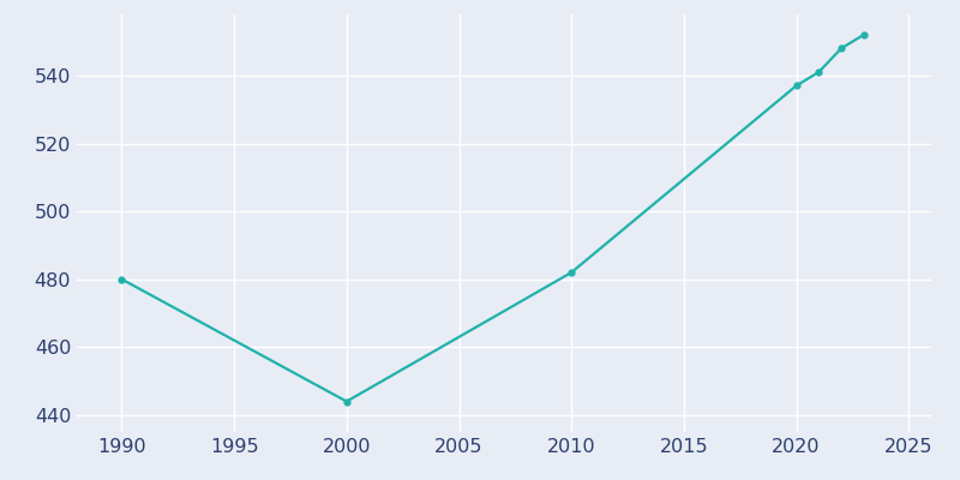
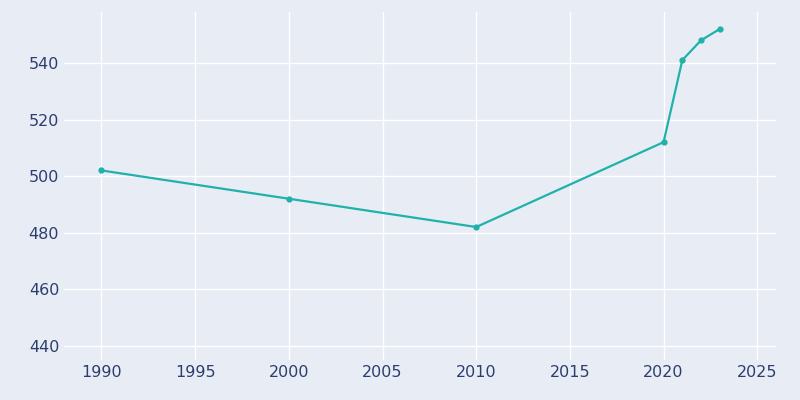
1990: 480 -> 502
2000: 444 -> 492
2020: 537 -> 512
